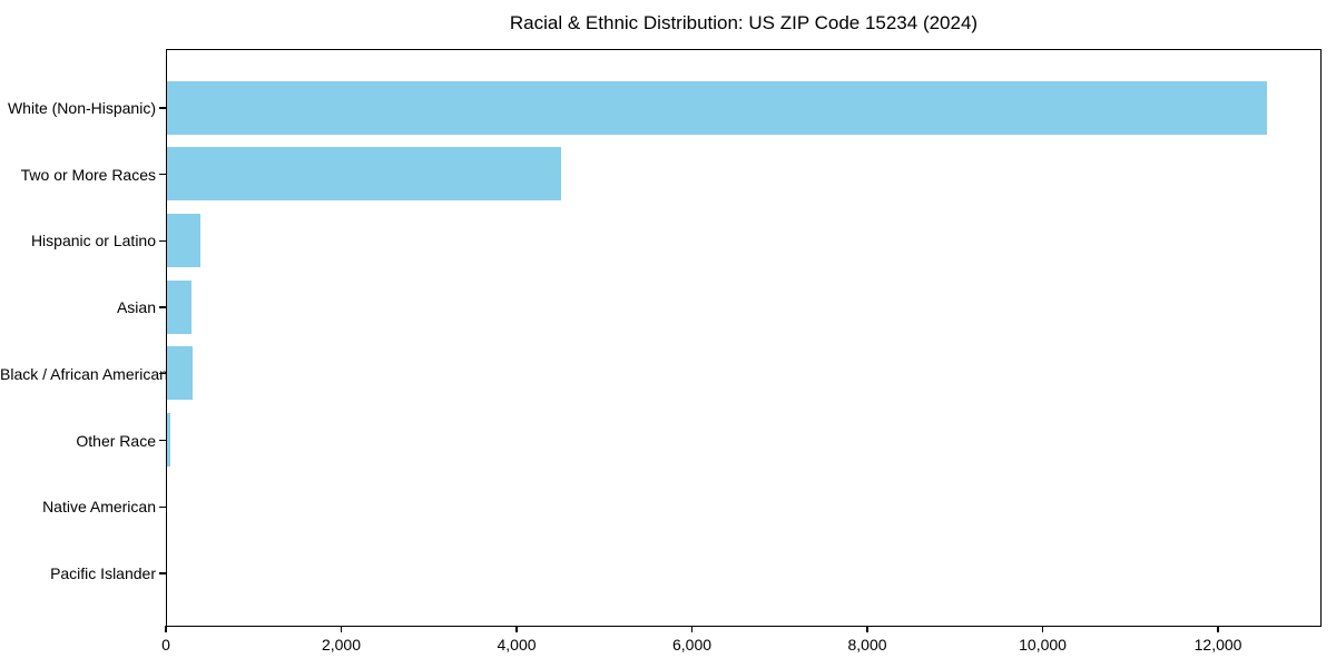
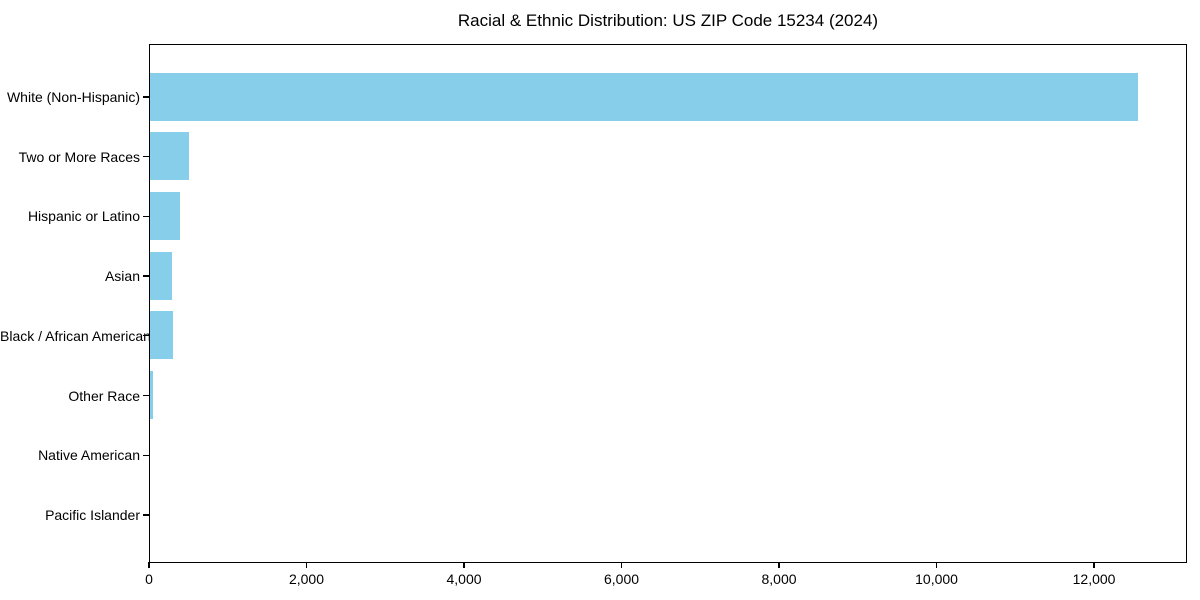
Two or More Races: 4500 -> 500
